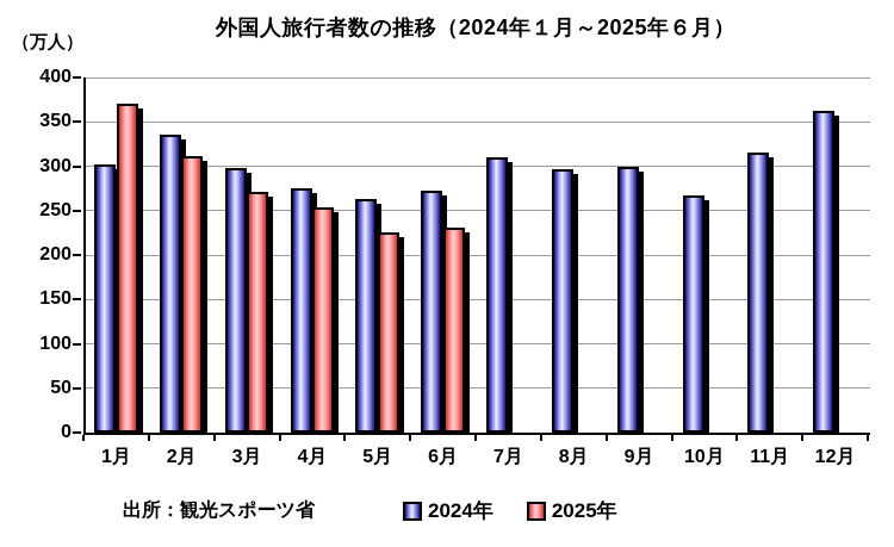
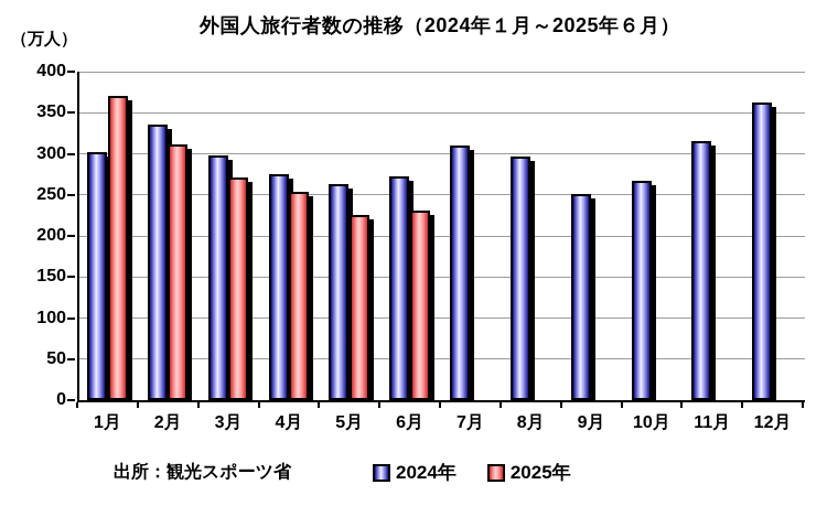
2024年/9月: 300 -> 250
